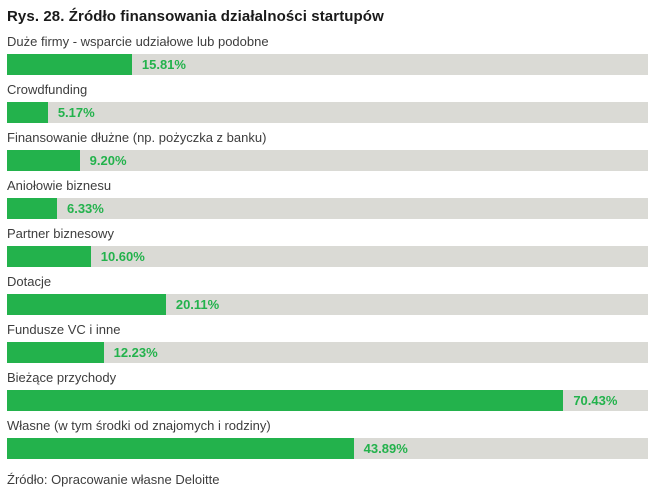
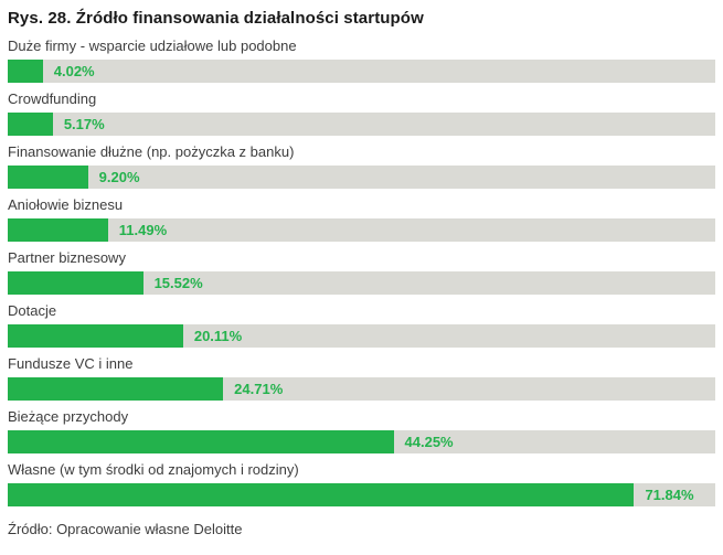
Duże firmy - wsparcie udziałowe lub podobne: 15.81% -> 4.02%
Aniołowie biznesu: 6.33% -> 11.49%
Partner biznesowy: 10.60% -> 15.52%
Fundusze VC i inne: 12.23% -> 24.71%
Bieżące przychody: 70.43% -> 44.25%
Własne (w tym środki od znajomych i rodziny): 43.89% -> 71.84%
